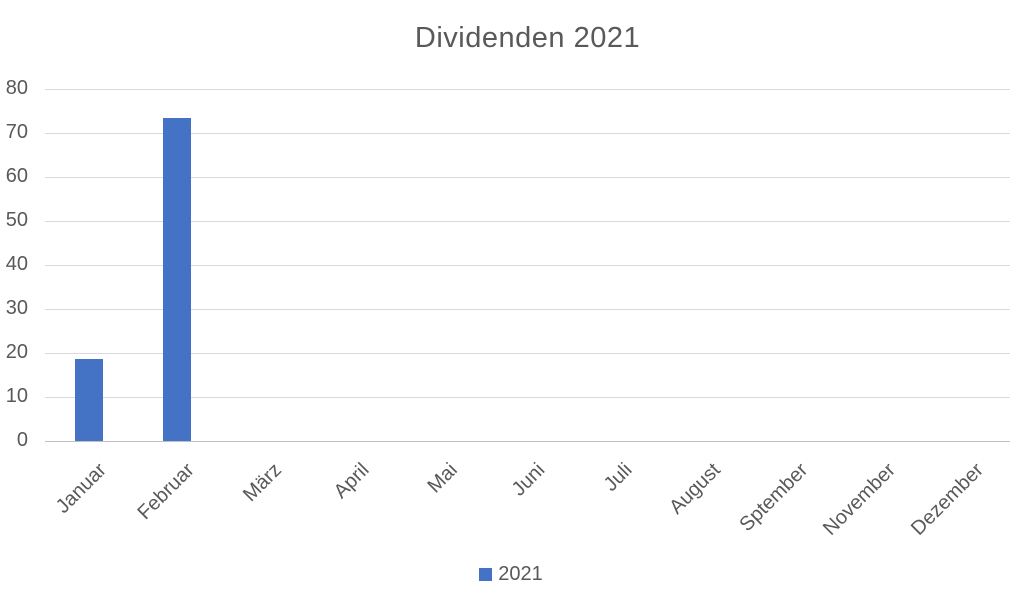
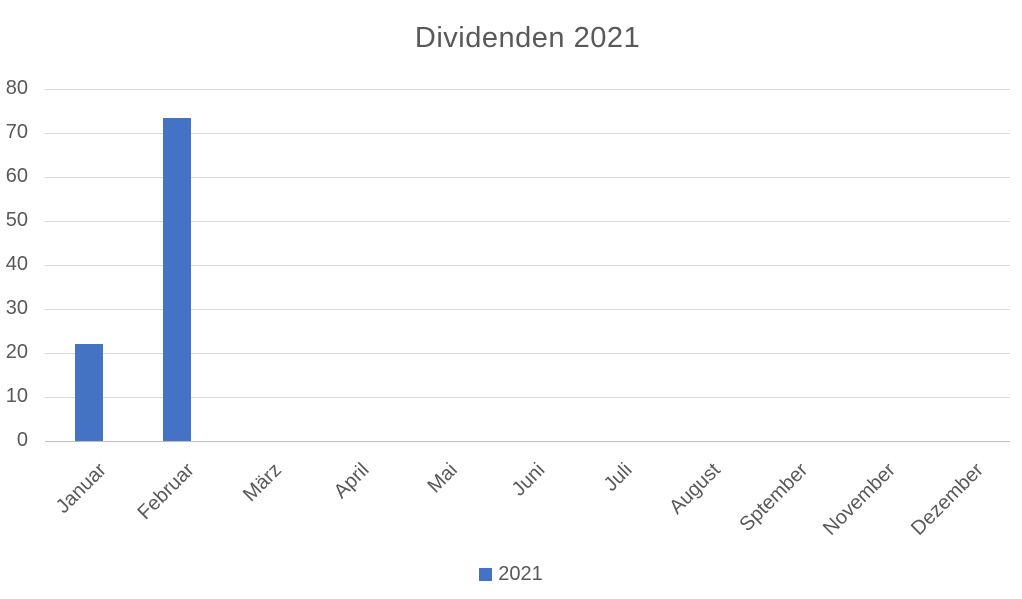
Januar: 19 -> 22
